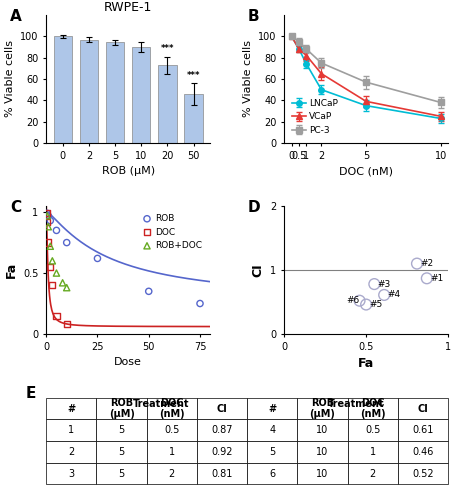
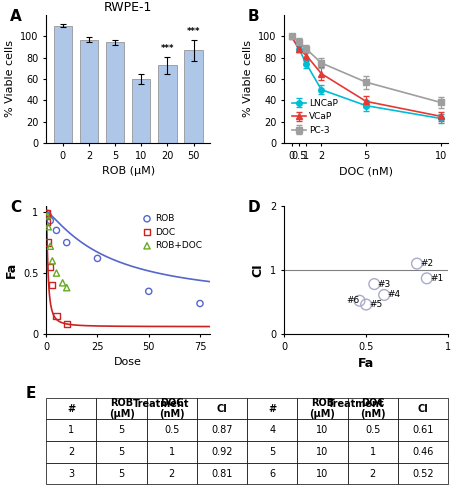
RWPE-1/0: 100 -> 110
RWPE-1/10: 90 -> 60
RWPE-1/50: 46 -> 87
